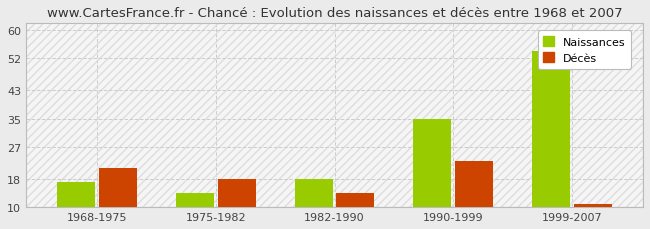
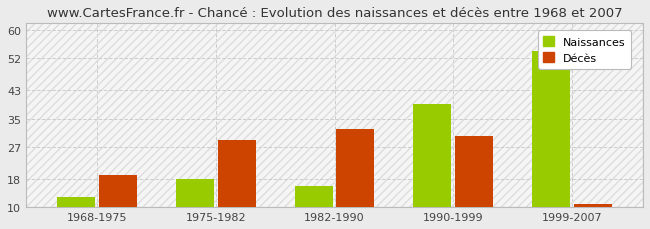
Naissances/1968-1975: 17 -> 13
Décès/1968-1975: 21 -> 19
Naissances/1975-1982: 14 -> 18
Décès/1975-1982: 18 -> 29
Naissances/1982-1990: 18 -> 16
Décès/1982-1990: 14 -> 32
Naissances/1990-1999: 35 -> 39
Décès/1990-1999: 23 -> 30
